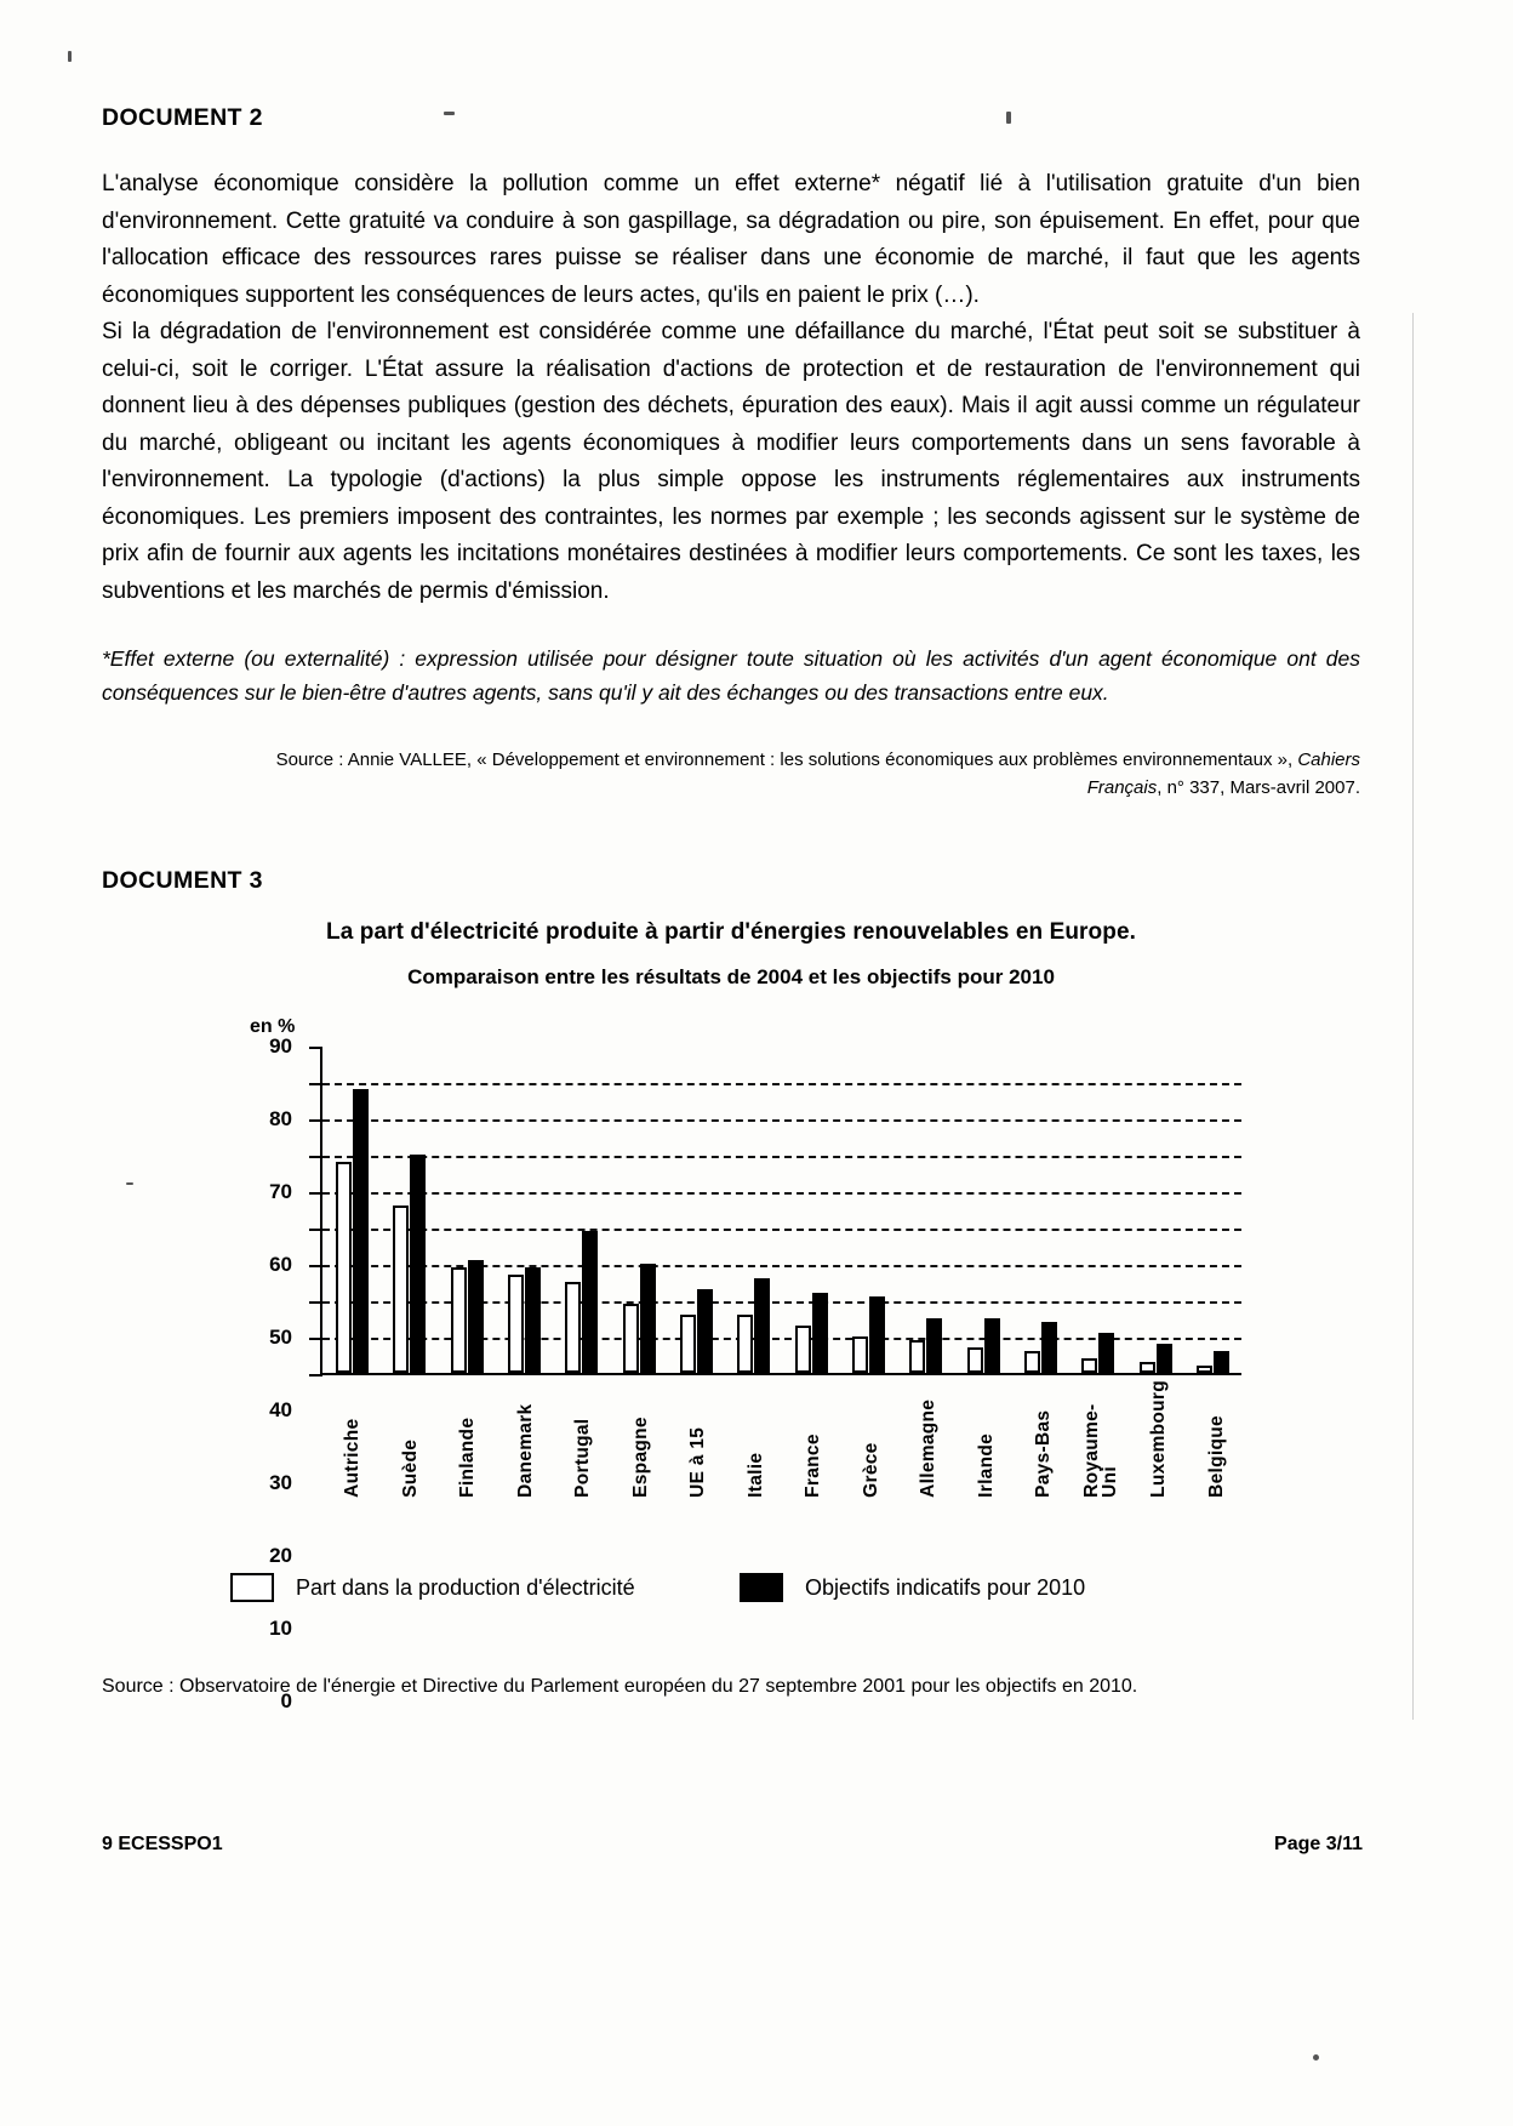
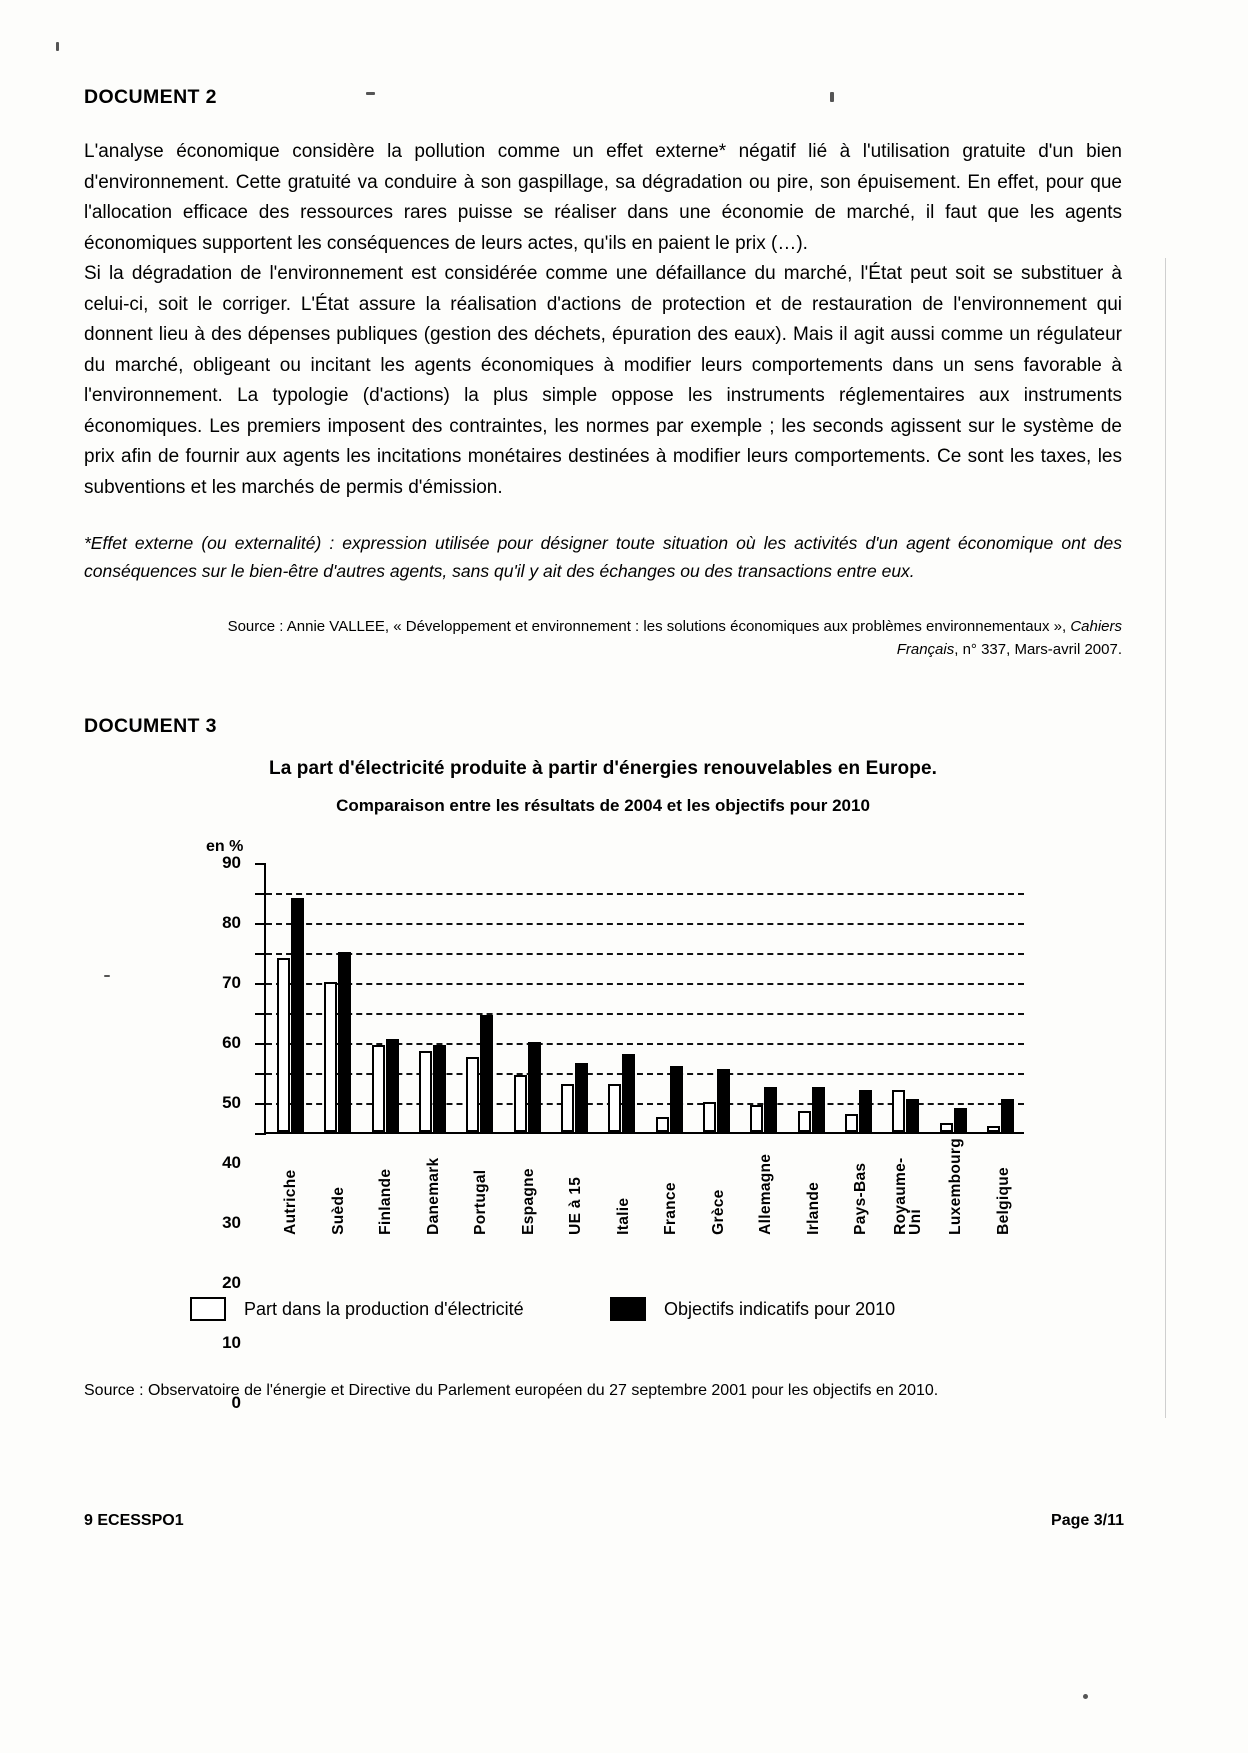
Part dans la production d'électricité/Suède: 46 -> 50
Part dans la production d'électricité/France: 13 -> 5
Part dans la production d'électricité/Royaume- Uni: 4 -> 14
Objectifs indicatifs pour 2010/Belgique: 6 -> 11
